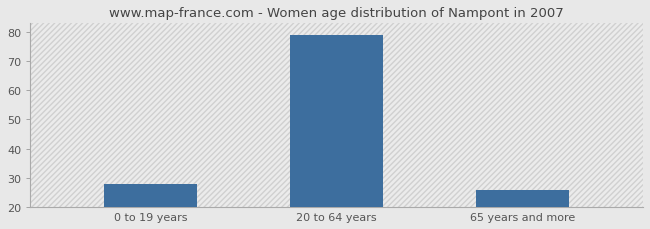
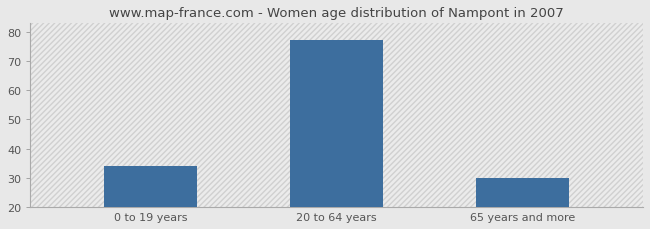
0 to 19 years: 28 -> 34
20 to 64 years: 79 -> 77
65 years and more: 26 -> 30
